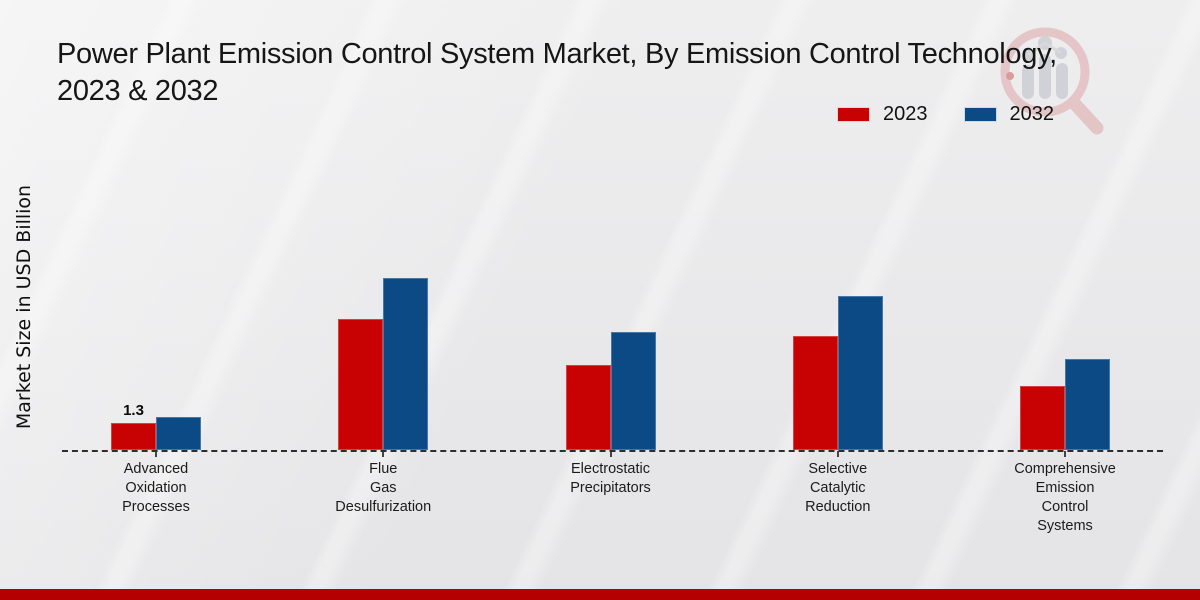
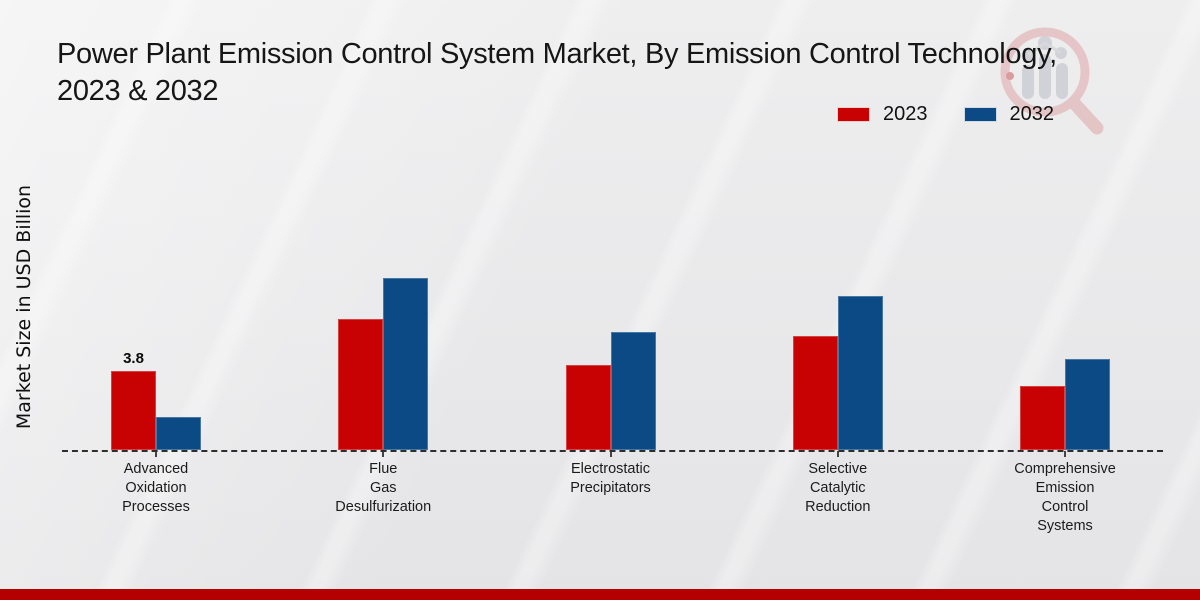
2023/Advanced Oxidation Processes: 1.3 -> 3.8
